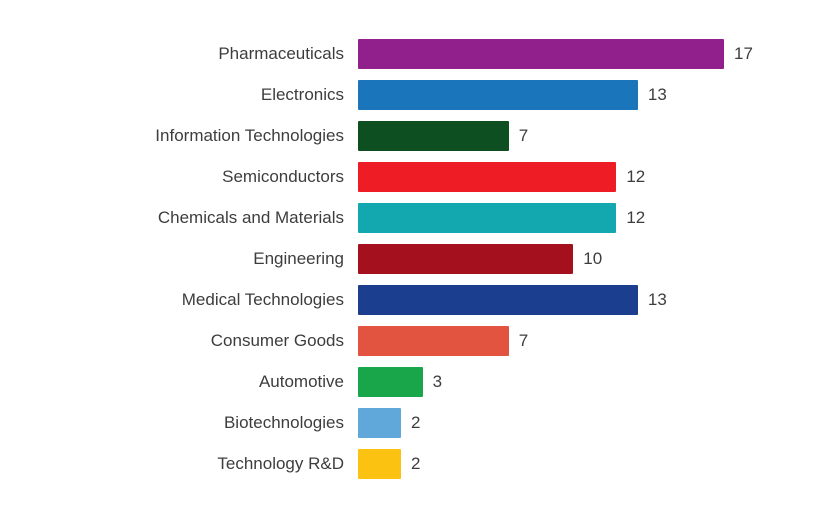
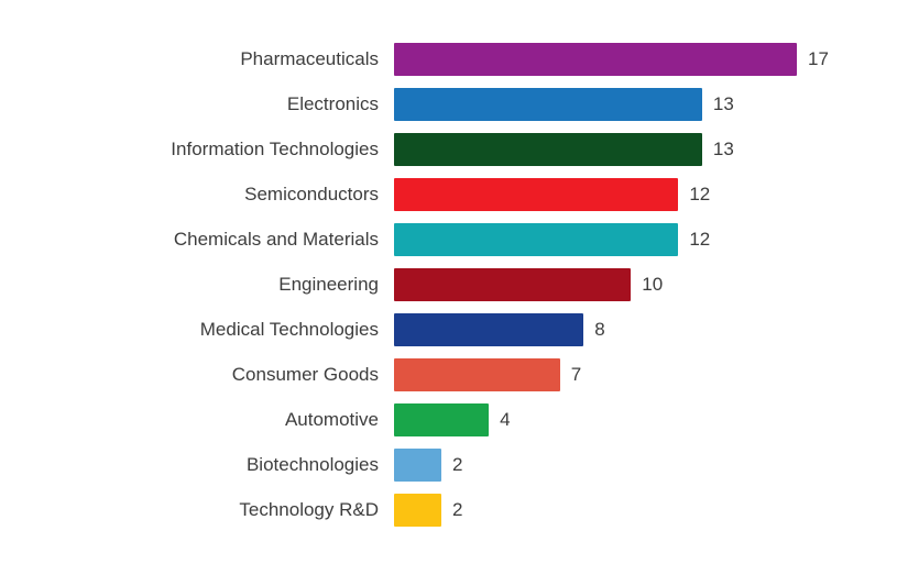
Information Technologies: 7 -> 13
Medical Technologies: 13 -> 8
Automotive: 3 -> 4
